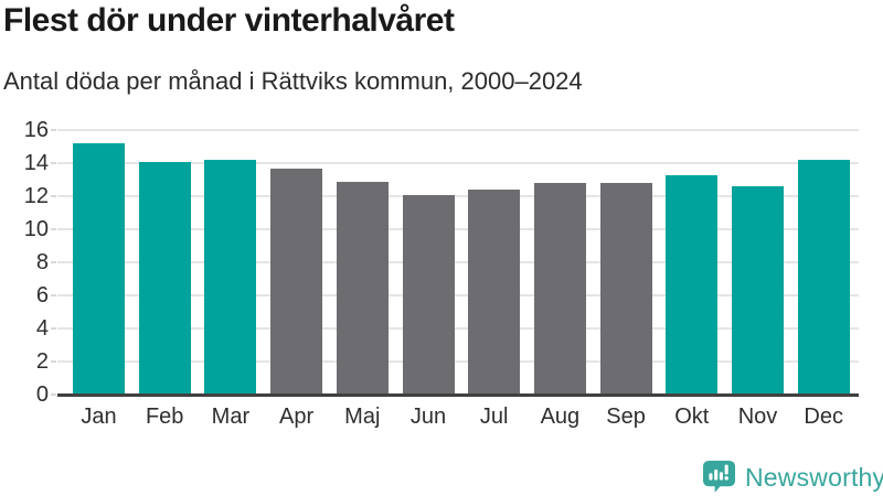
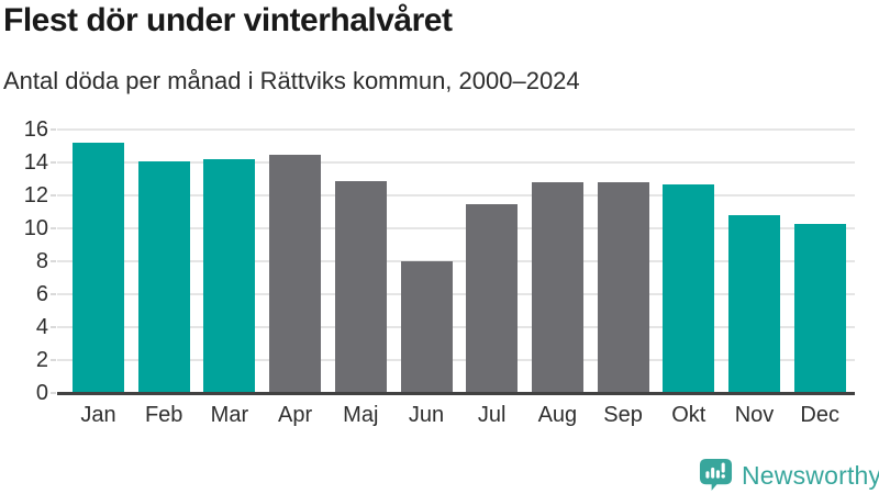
Apr: 13.7 -> 14.5
Jun: 12.1 -> 8.0
Jul: 12.4 -> 11.5
Okt: 13.3 -> 12.7
Nov: 12.6 -> 10.8
Dec: 14.2 -> 10.3
